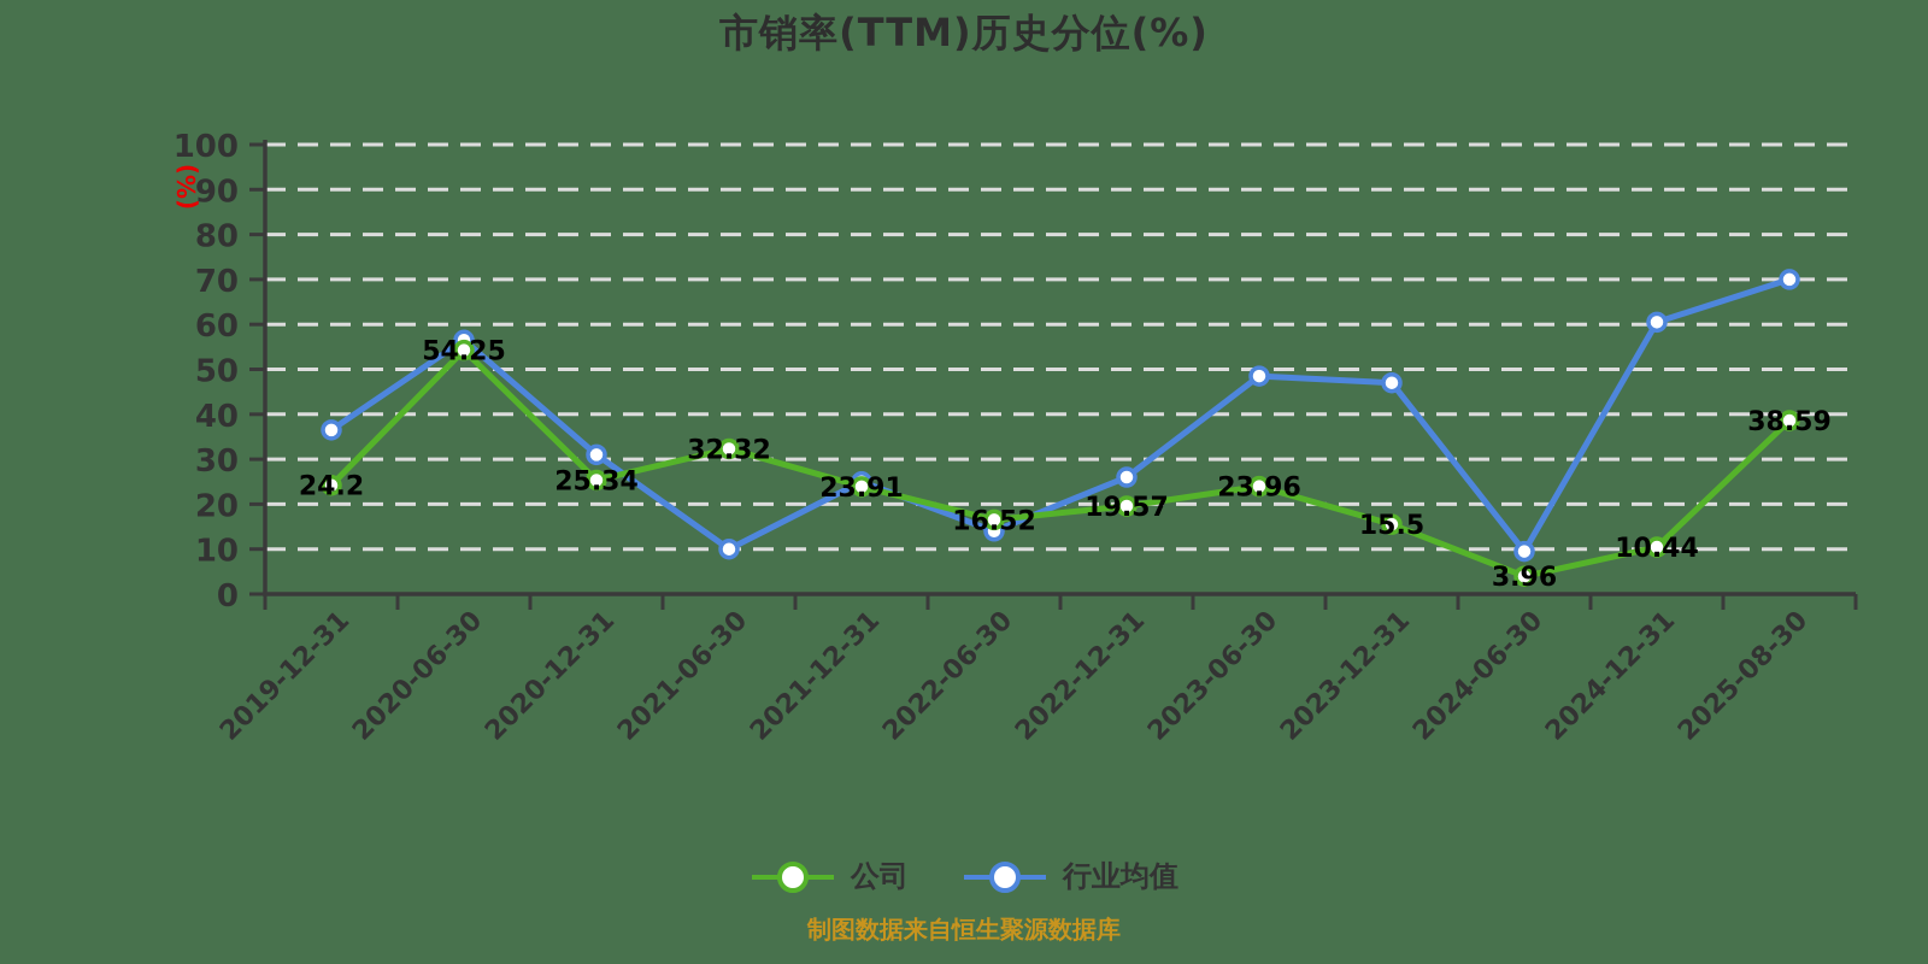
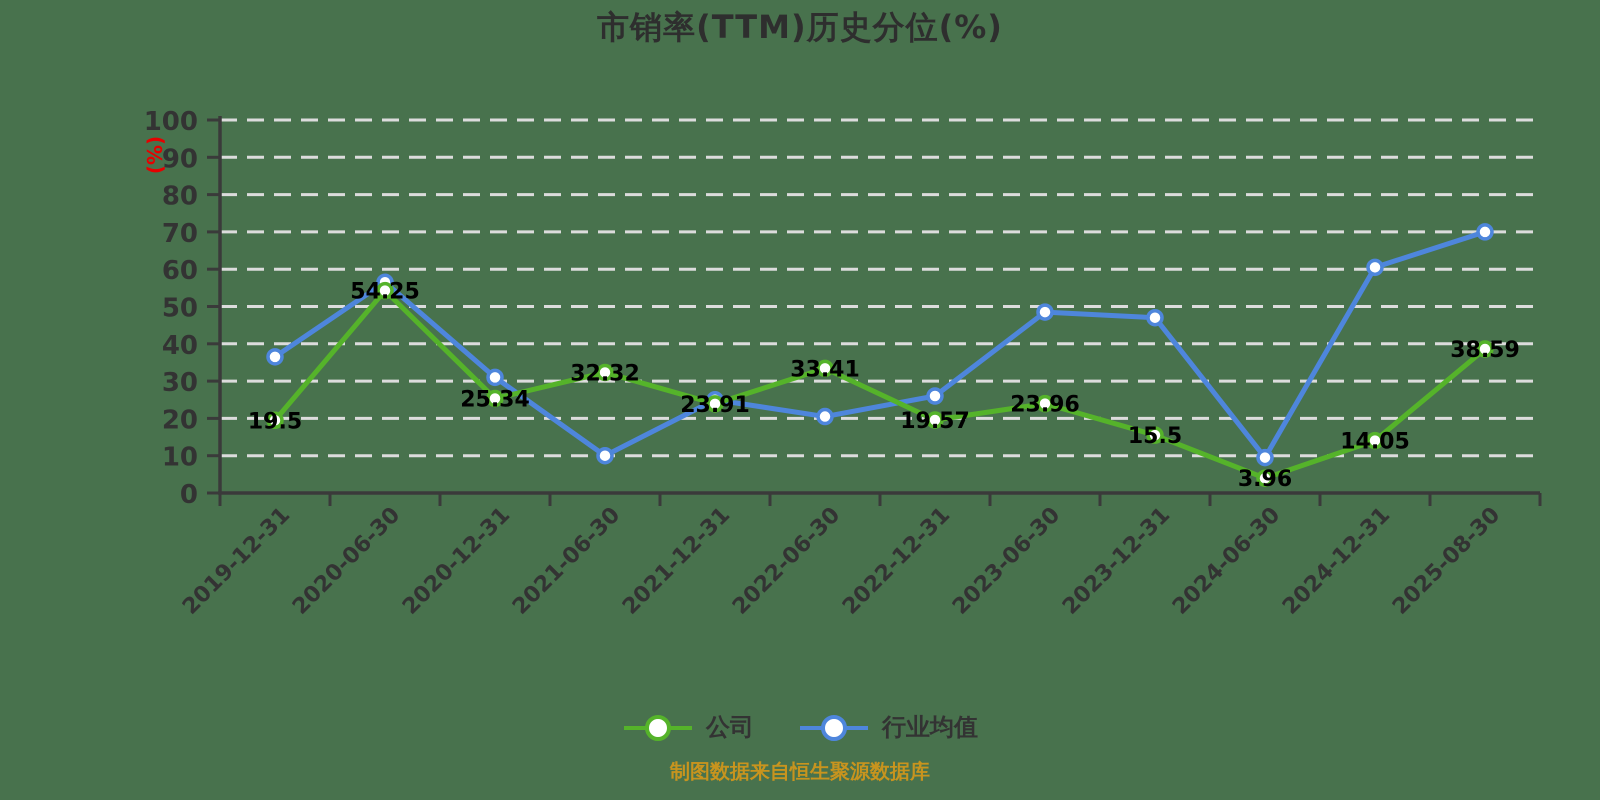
公司/2019-12-31: 24.2 -> 19.5
公司/2022-06-30: 16.52 -> 33.41
行业均值/2022-06-30: 14 -> 20
公司/2024-12-31: 10.44 -> 14.05
